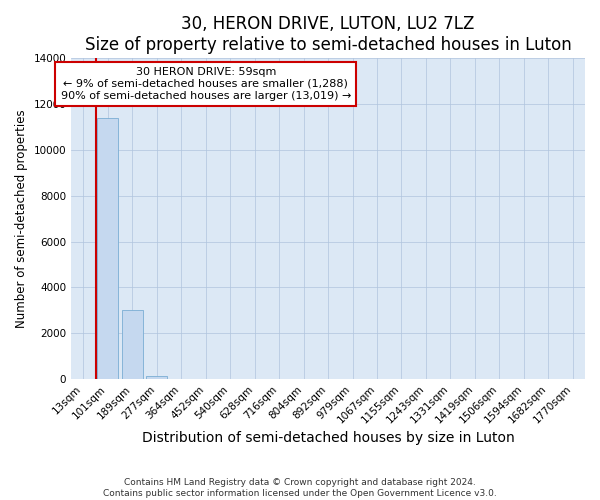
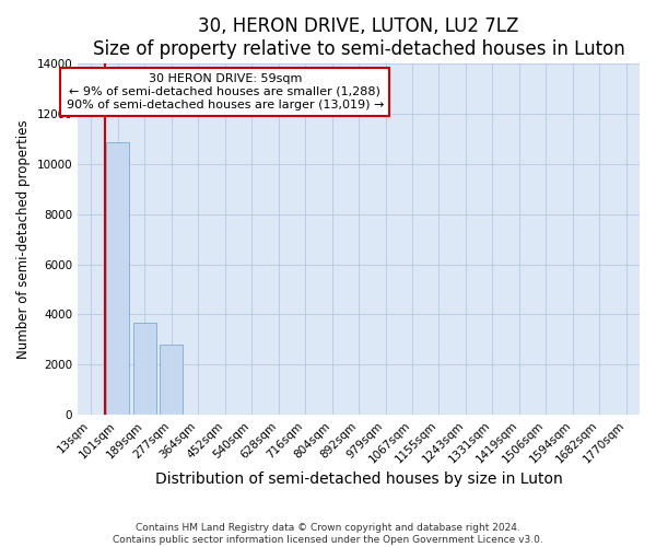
101sqm: 11400 -> 10850
189sqm: 3000 -> 3650
277sqm: 150 -> 2800
